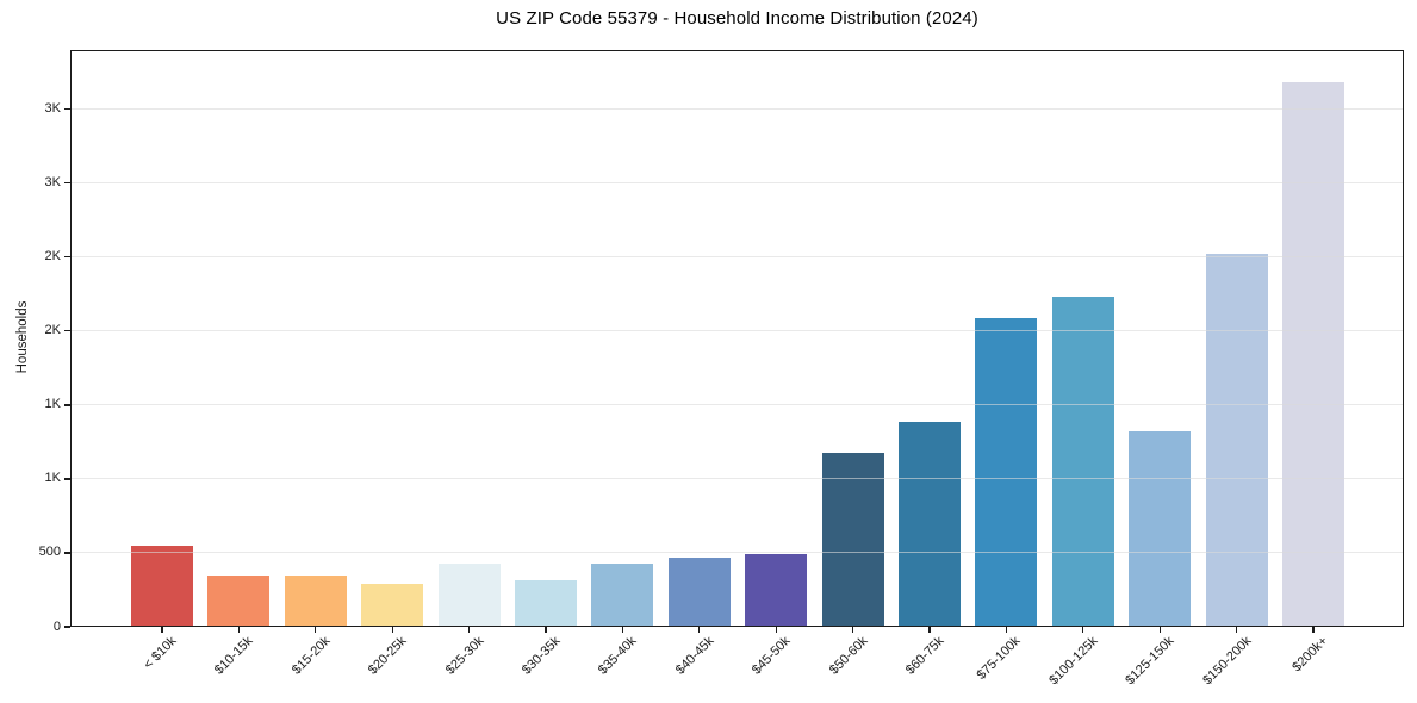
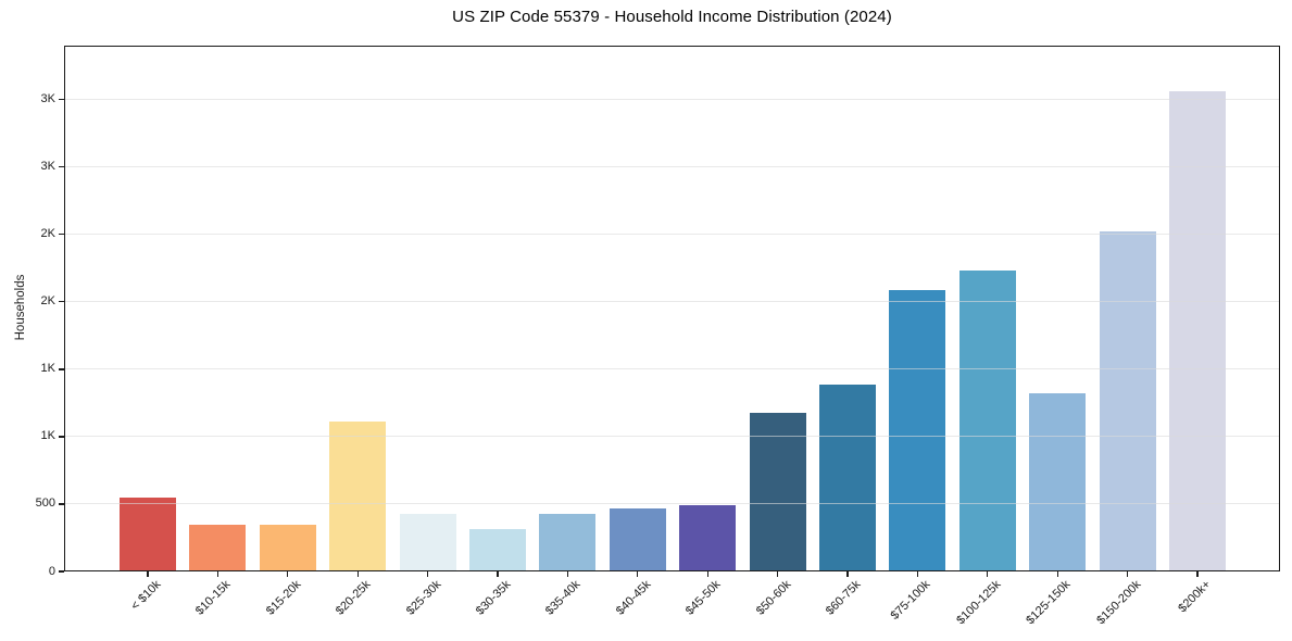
$20-25k: 0.29K -> 1.11K
$200k+: 3.68K -> 3.56K
